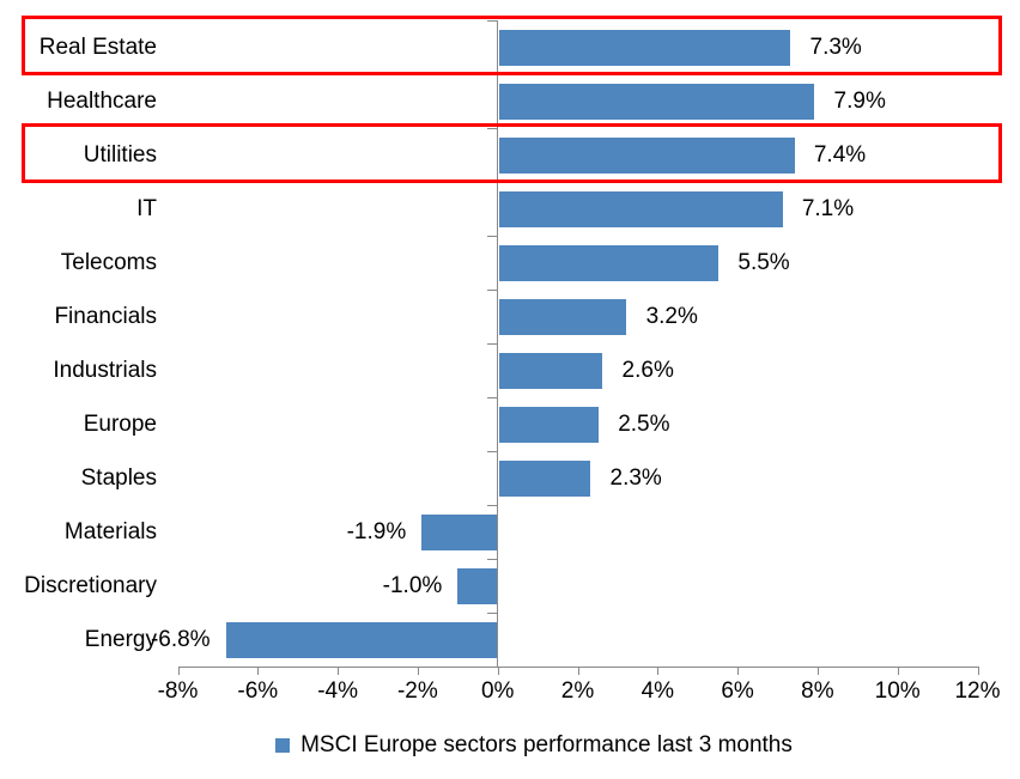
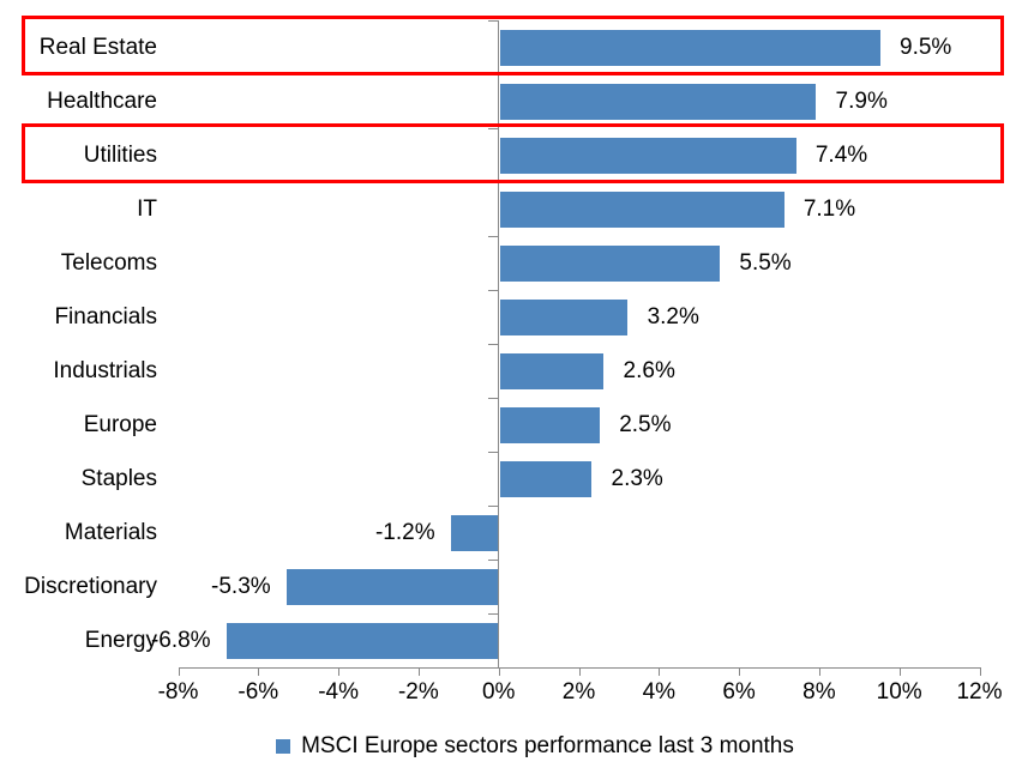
Real Estate: 7.3% -> 9.5%
Materials: -1.9% -> -1.2%
Discretionary: -1.0% -> -5.3%
